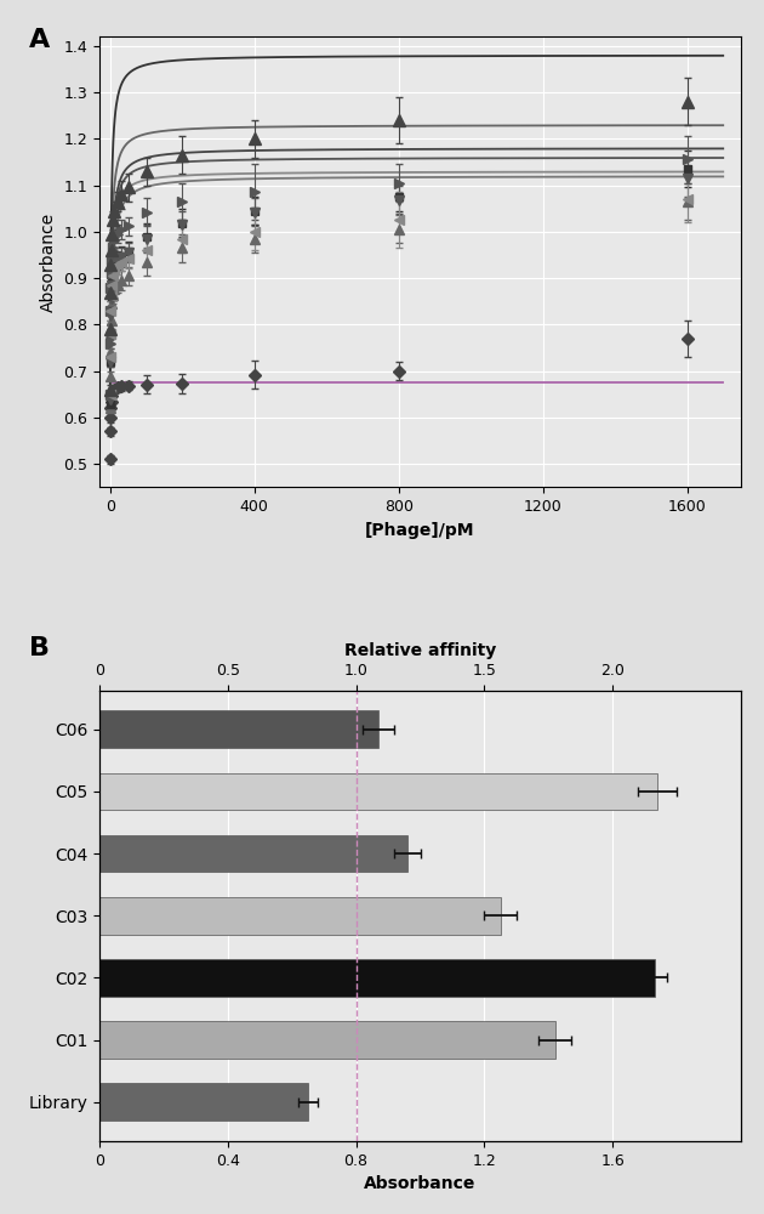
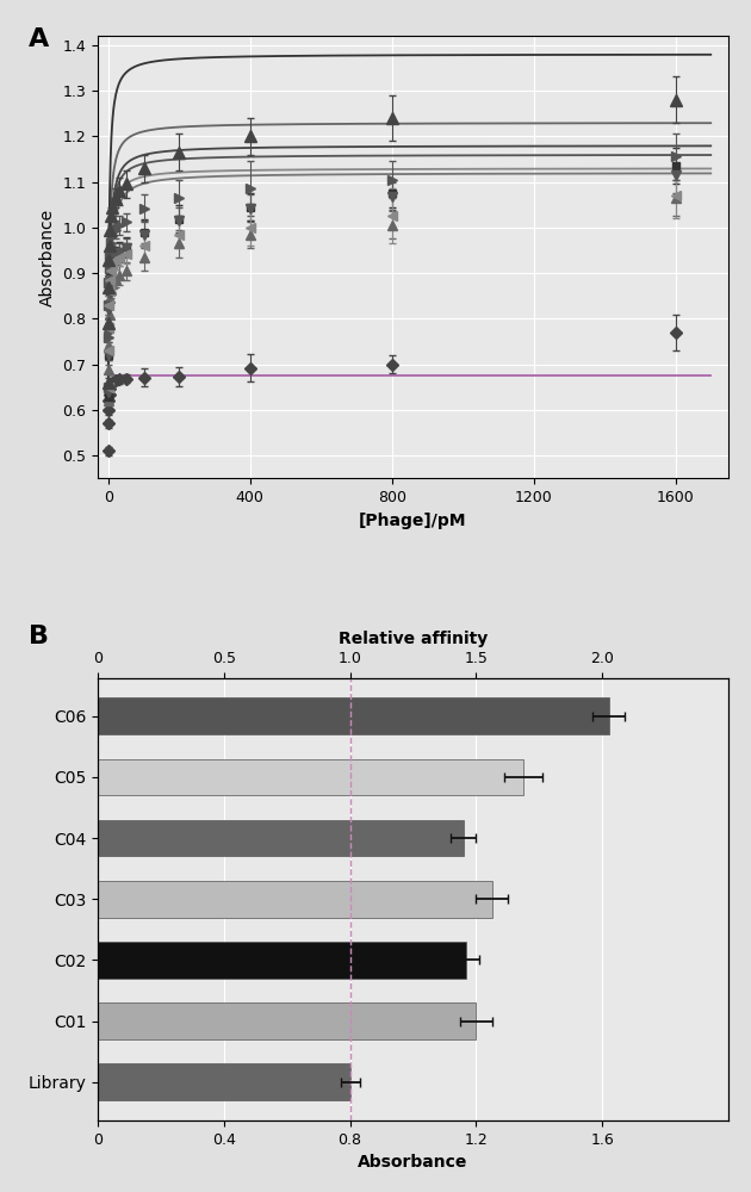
C06: 0.87 -> 1.62
C05: 1.74 -> 1.35
C04: 0.96 -> 1.16
C02: 1.73 -> 1.17
C01: 1.42 -> 1.20
Library: 0.65 -> 0.80
